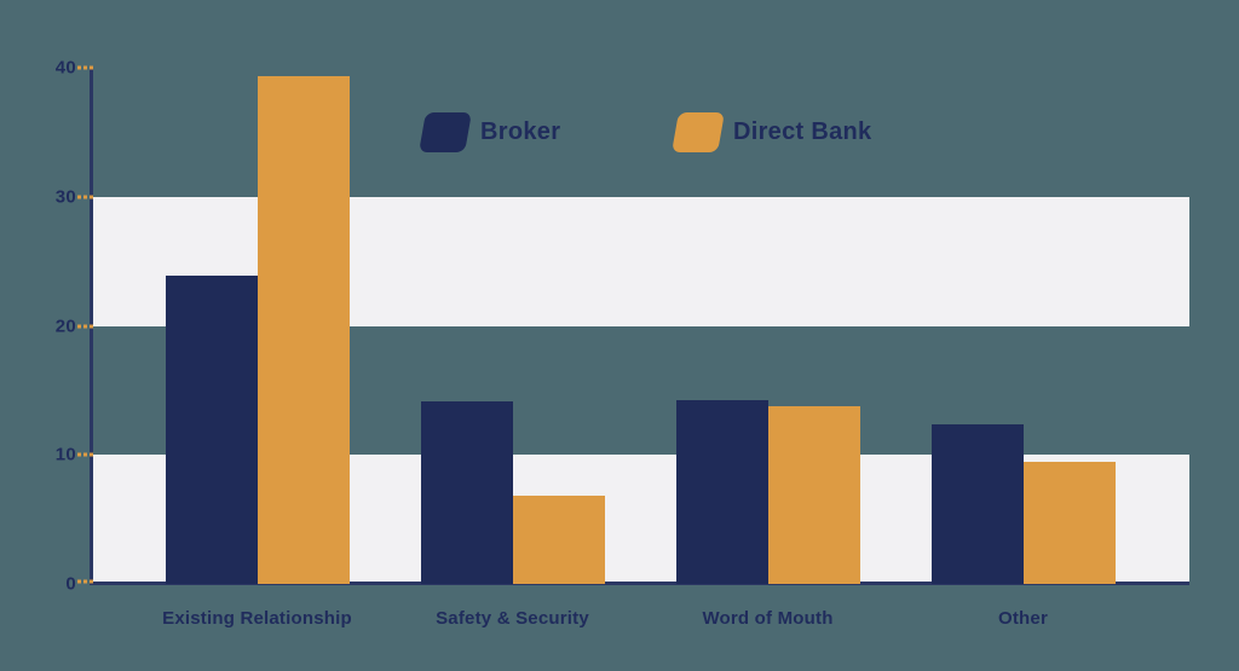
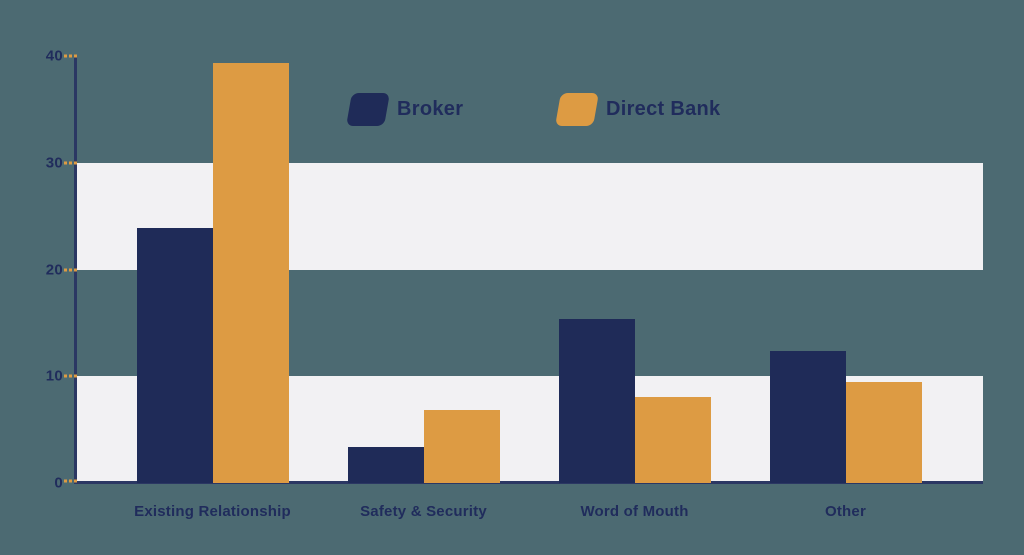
Broker/Safety & Security: 14.1 -> 3.4
Broker/Word of Mouth: 14.2 -> 15.4
Direct Bank/Word of Mouth: 13.8 -> 8.1
